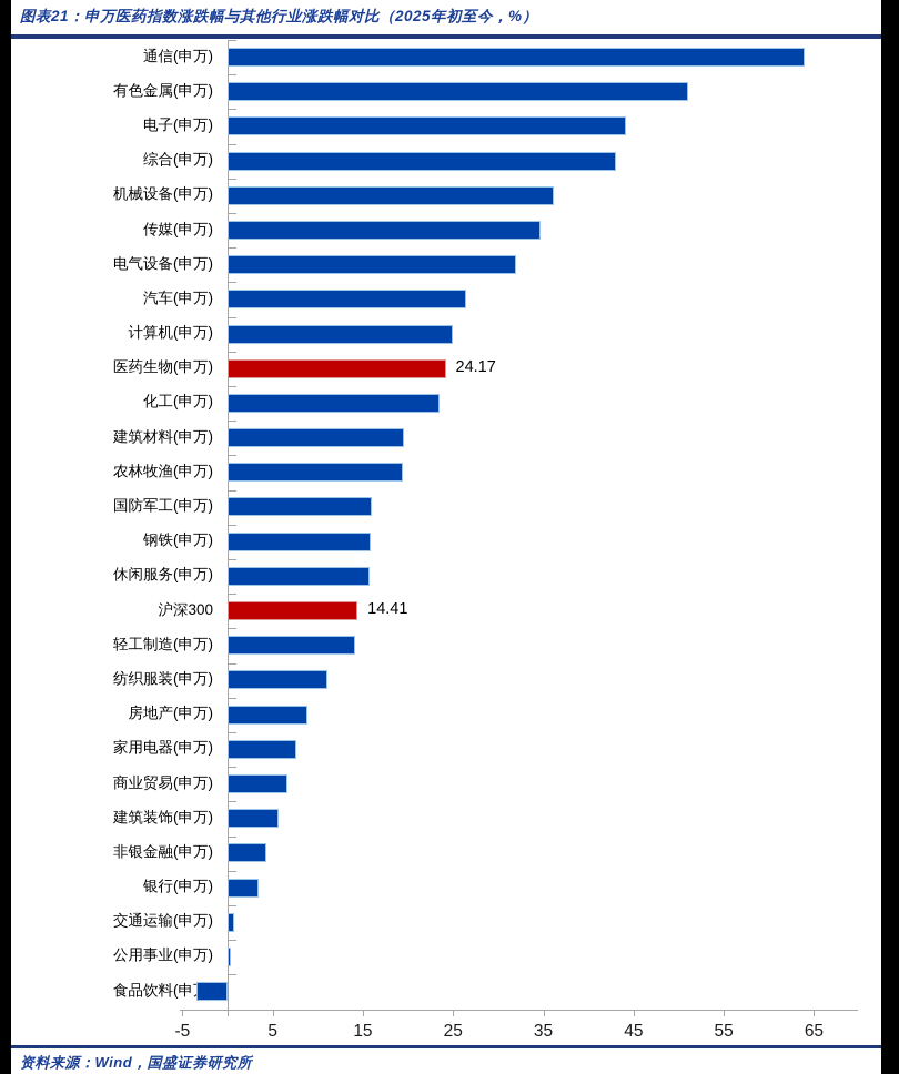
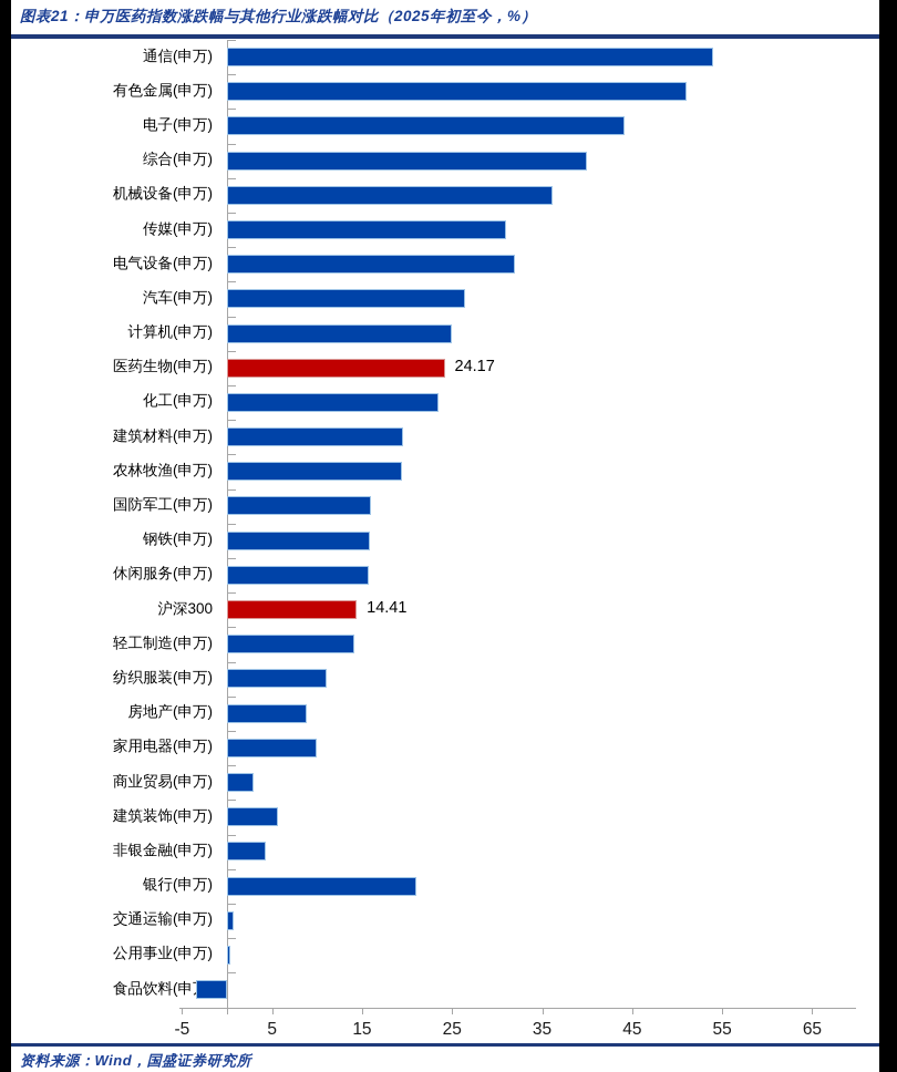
通信(申万): 64 -> 54
综合(申万): 43 -> 40
传媒(申万): 35 -> 31
家用电器(申万): 8 -> 10
商业贸易(申万): 7 -> 3
银行(申万): 3 -> 21
